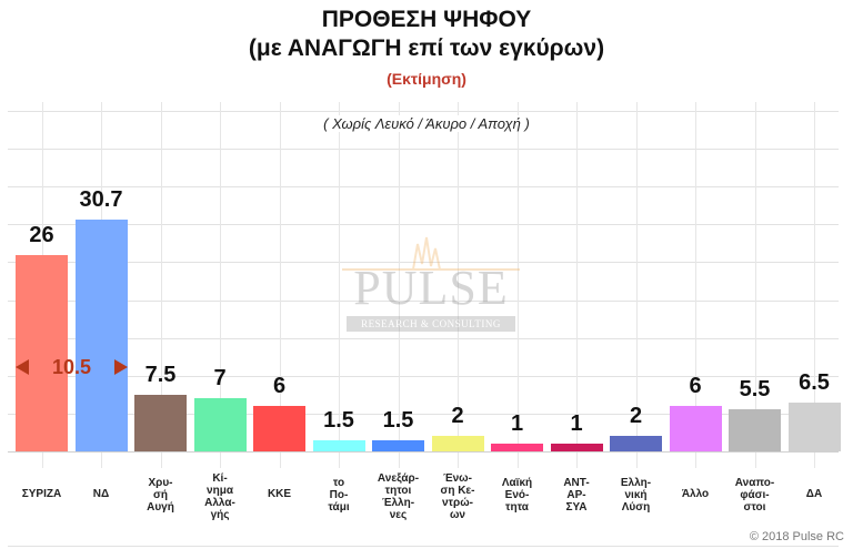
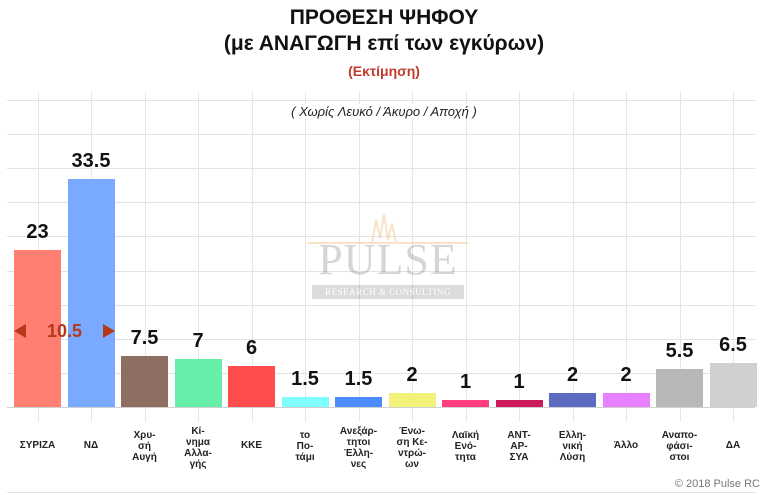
ΣΥΡΙΖΑ: 26 -> 23
ΝΔ: 30.7 -> 33.5
Άλλο: 6 -> 2
